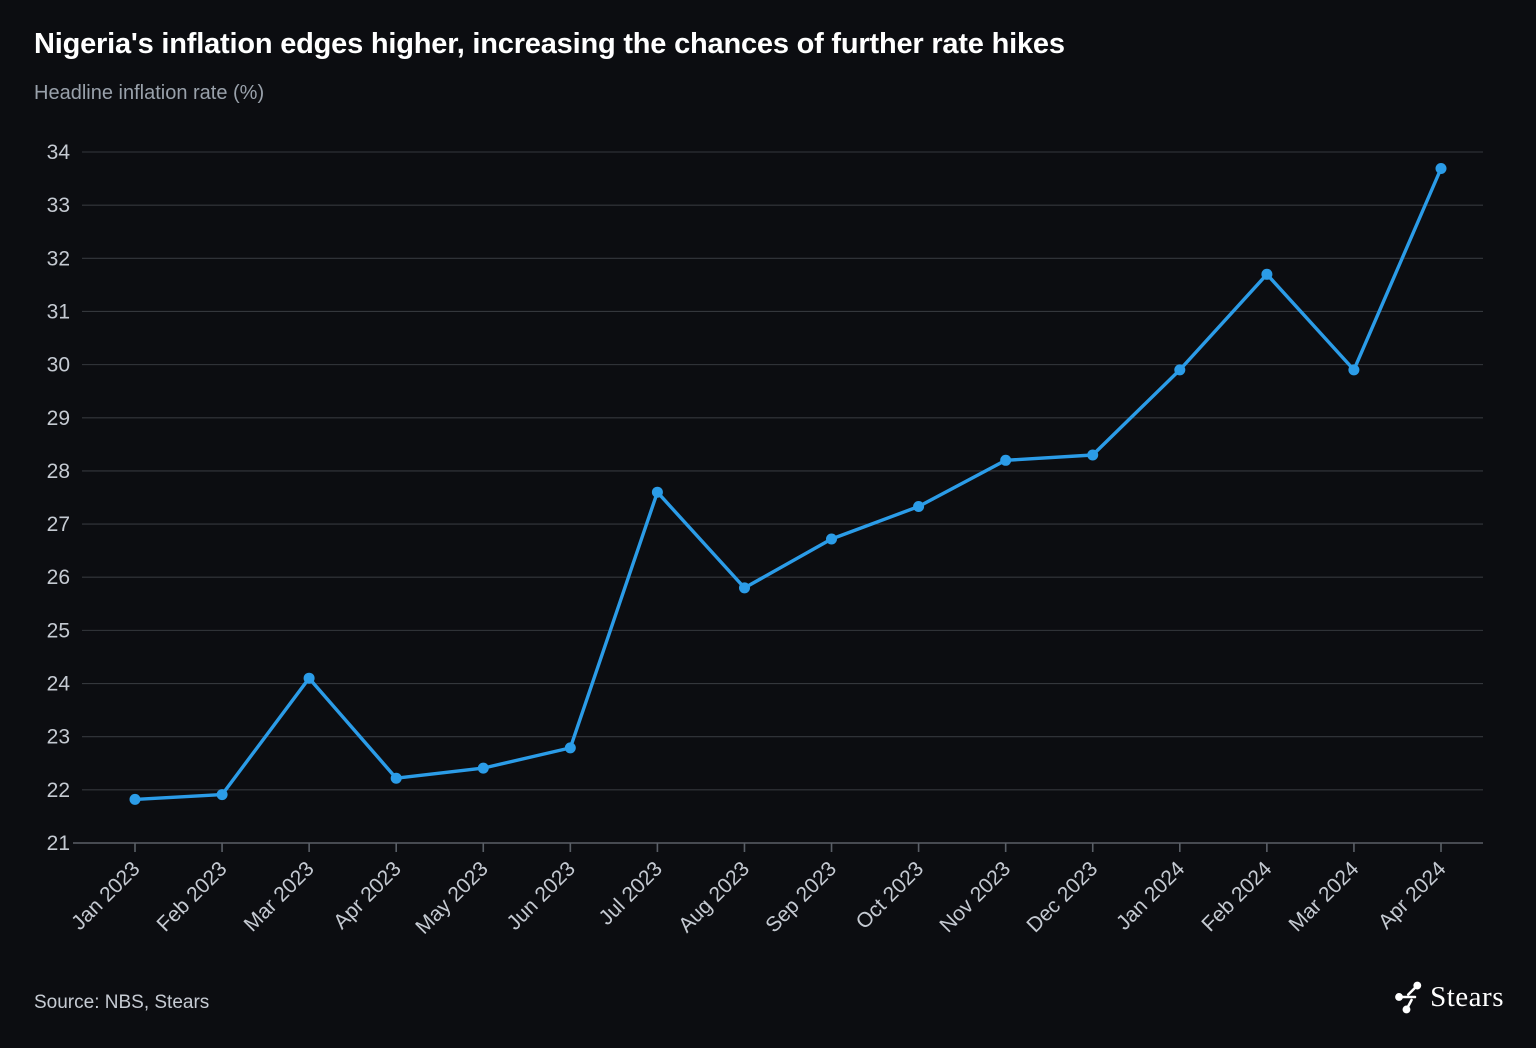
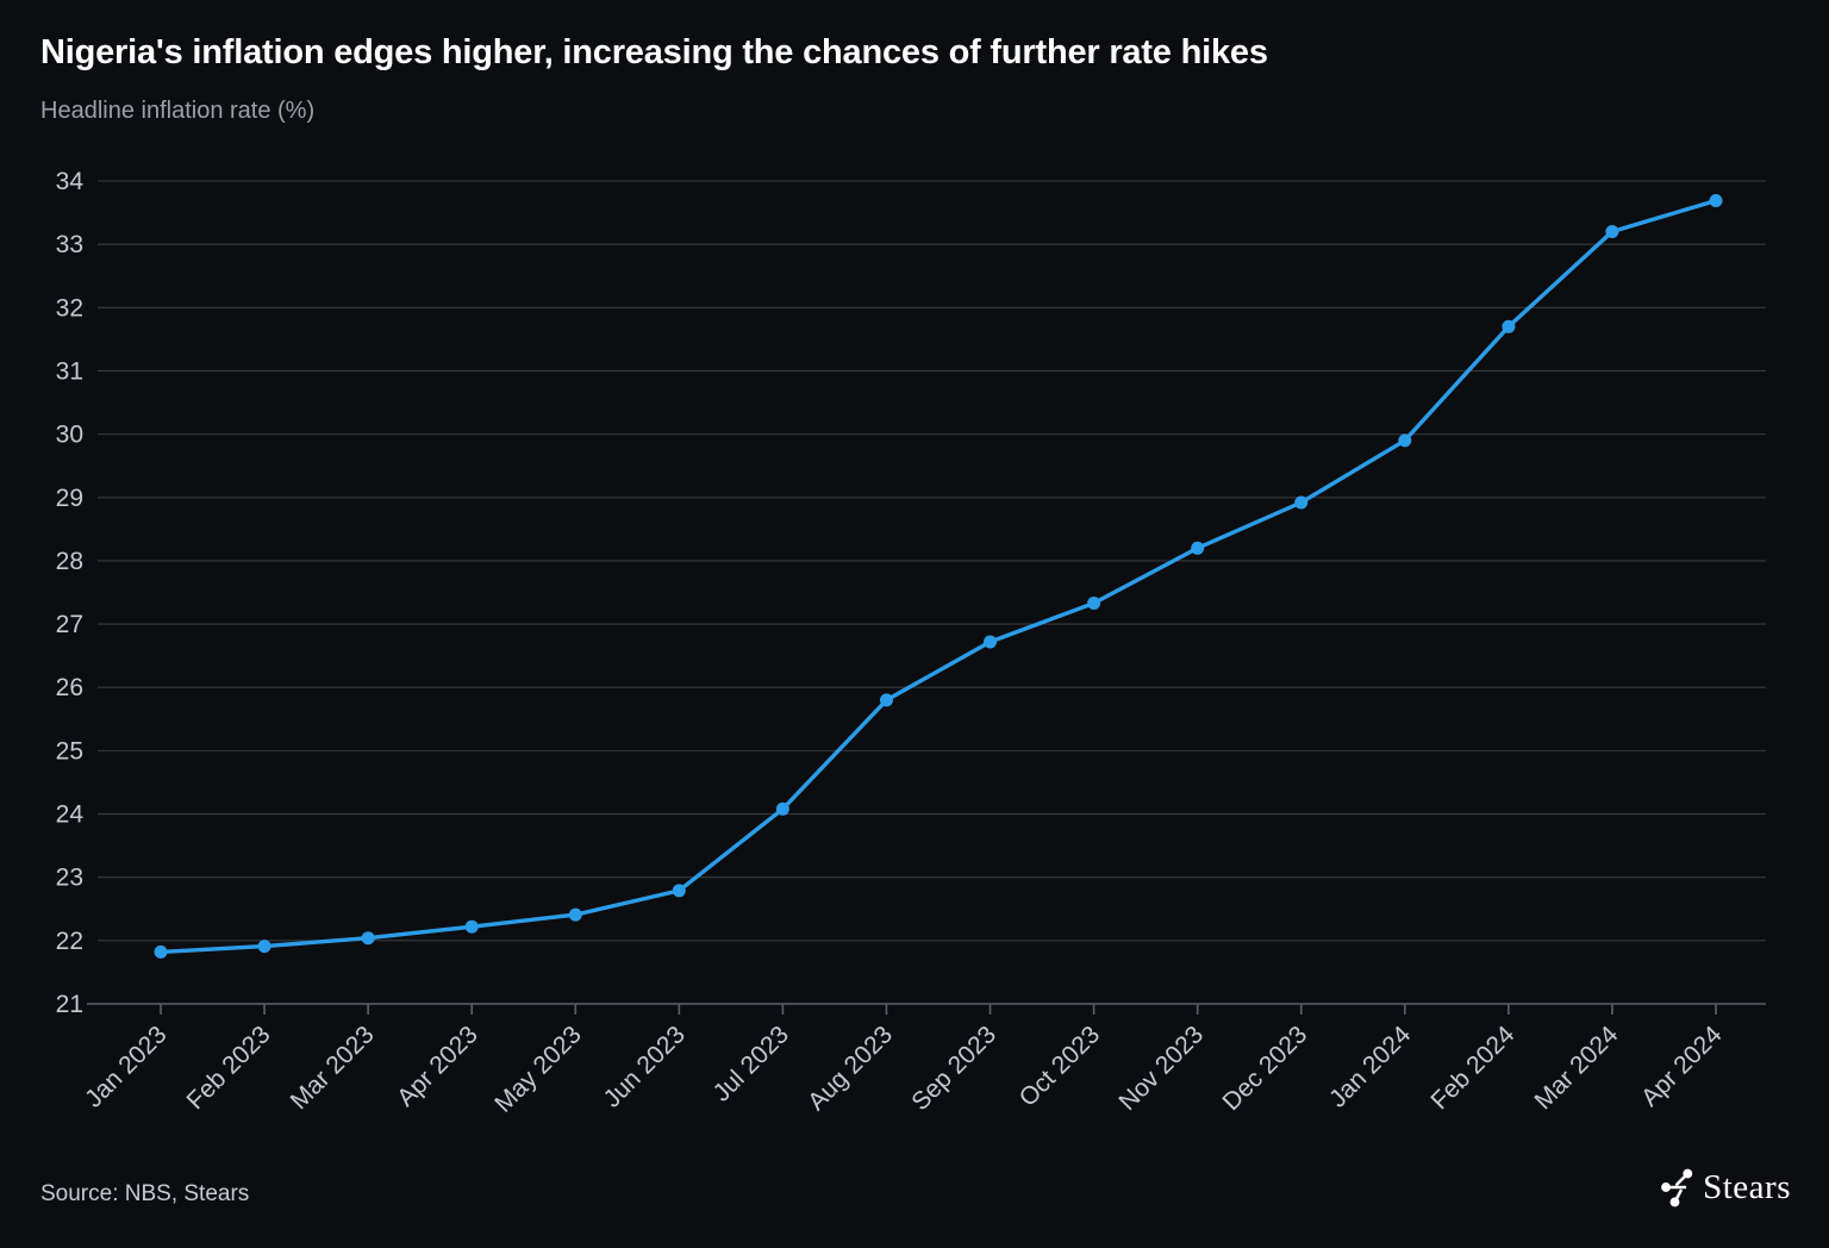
Mar 2023: 24.1 -> 22.0
Jul 2023: 27.6 -> 24.1
Dec 2023: 28.3 -> 28.9
Mar 2024: 29.9 -> 33.2
